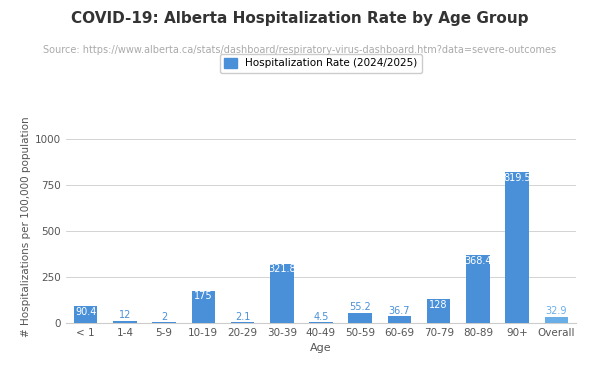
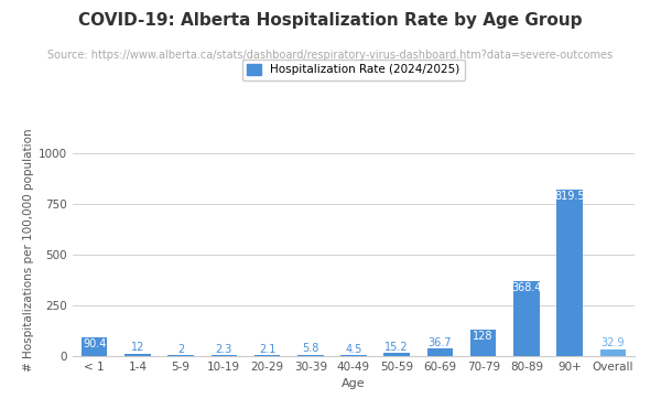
10-19: 175 -> 2.3
30-39: 321.8 -> 5.8
50-59: 55.2 -> 15.2
